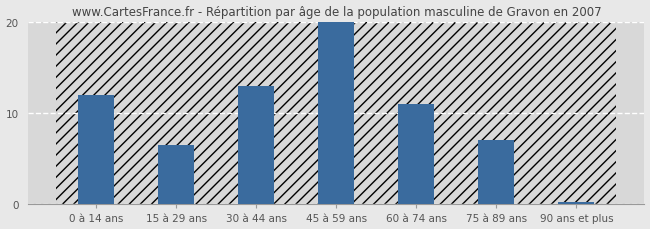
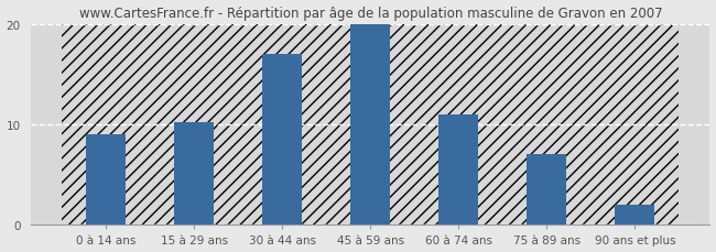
0 à 14 ans: 12.0 -> 9.0
15 à 29 ans: 6.5 -> 10.2
30 à 44 ans: 13.0 -> 17.0
90 ans et plus: 0.3 -> 2.0
